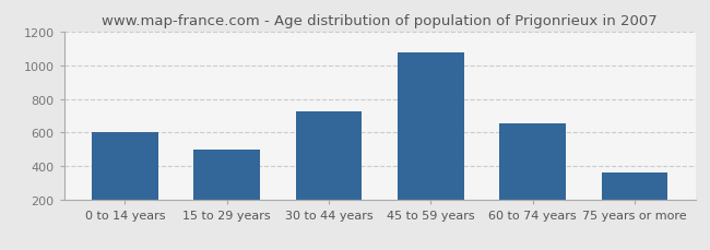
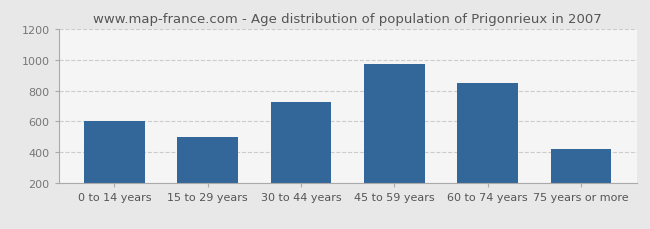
45 to 59 years: 1080 -> 970
60 to 74 years: 660 -> 850
75 years or more: 360 -> 420
